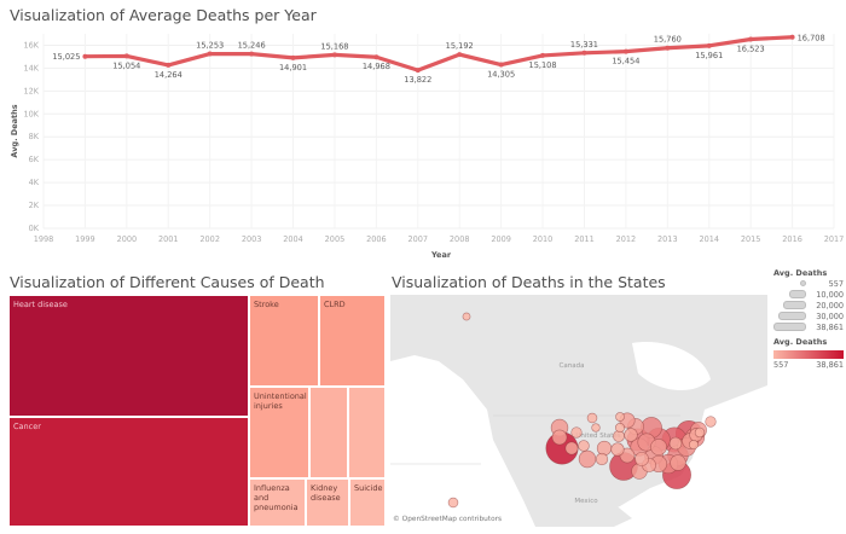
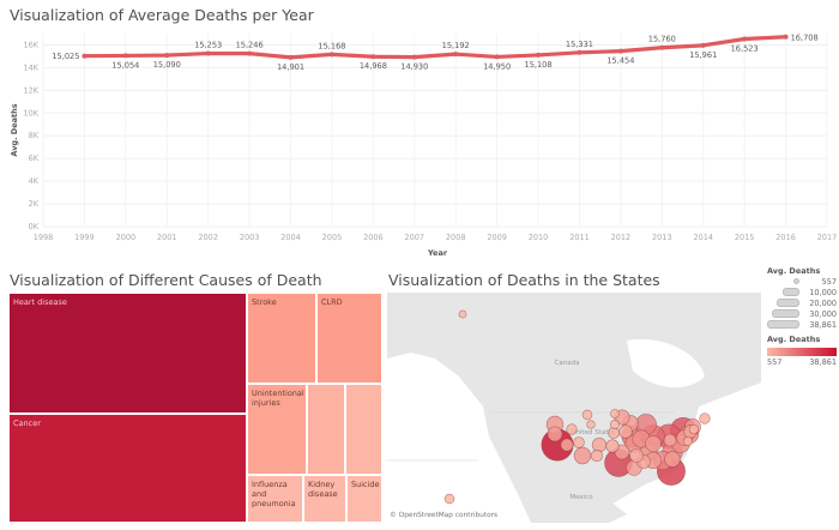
Visualization of Average Deaths per Year/2001: 14,264 -> 15,090
Visualization of Average Deaths per Year/2007: 13,822 -> 14,930
Visualization of Average Deaths per Year/2009: 14,305 -> 14,950
